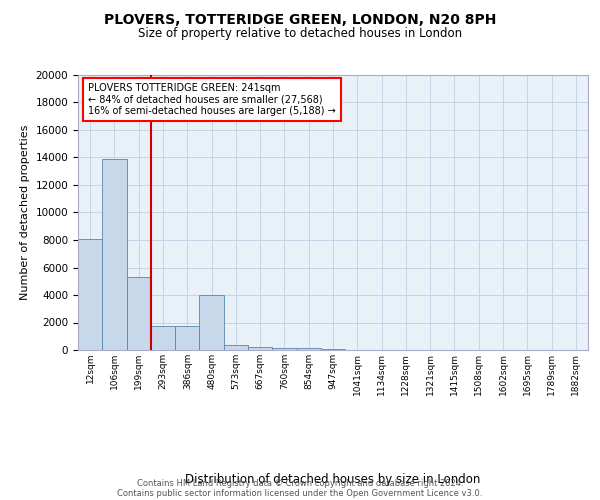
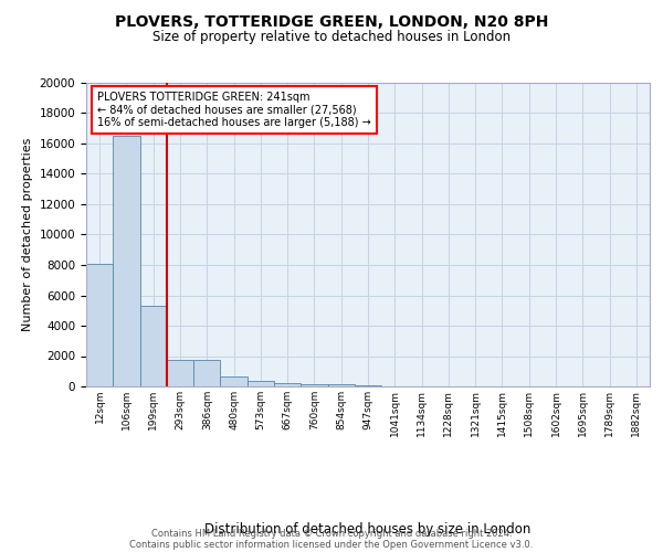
106sqm: 13900 -> 16500
480sqm: 4000 -> 600
